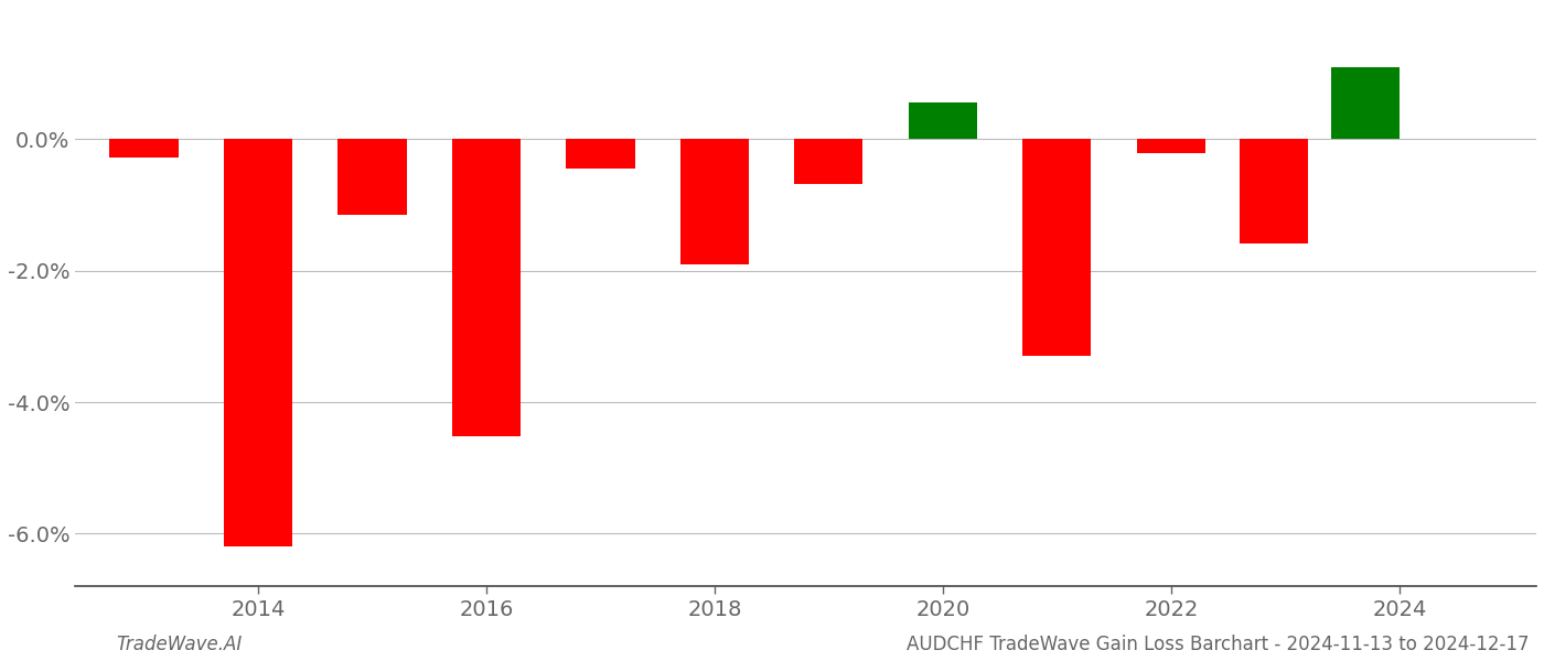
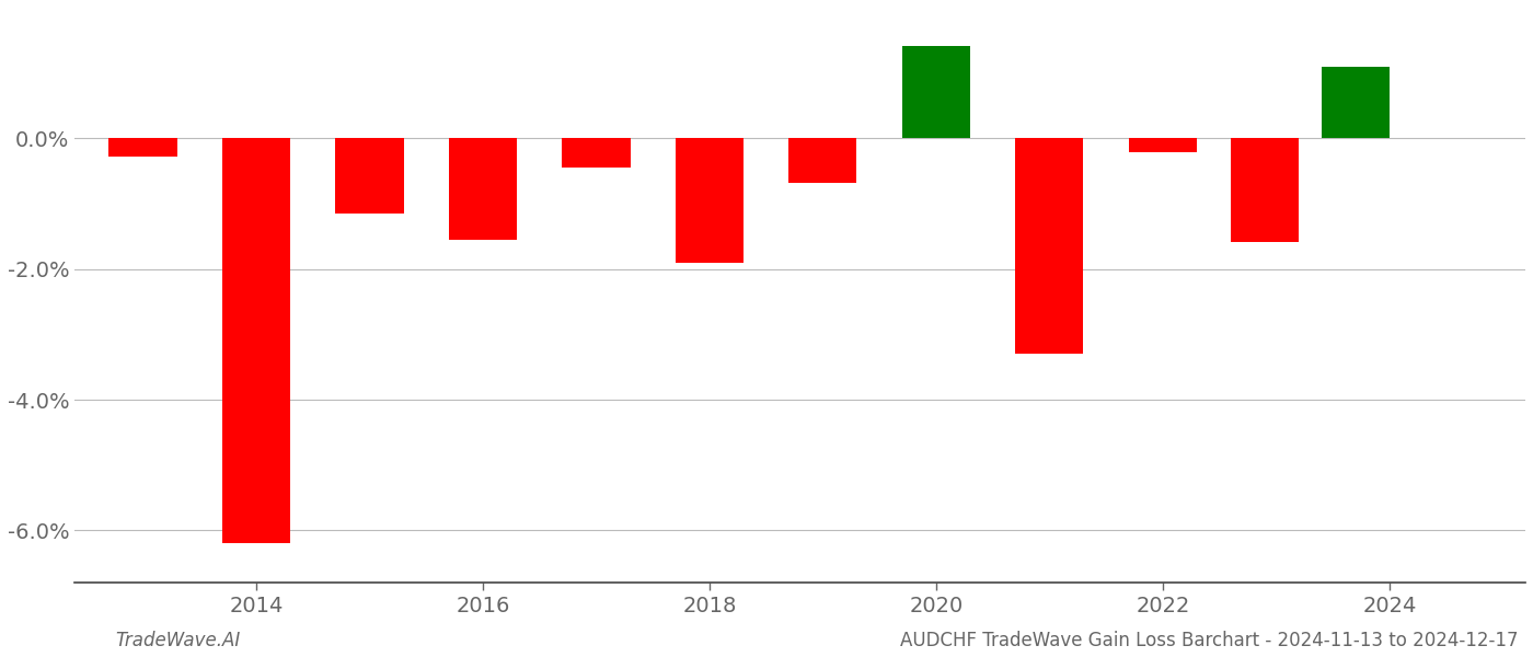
2016: -4.52% -> -1.55%
2020: 0.56% -> 1.42%
